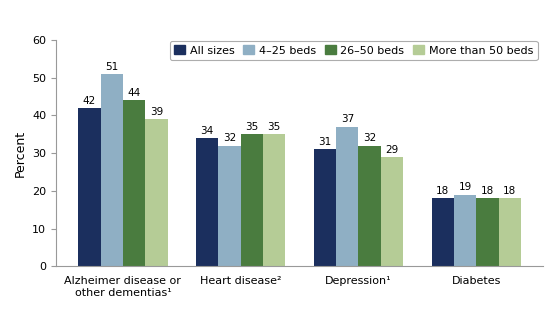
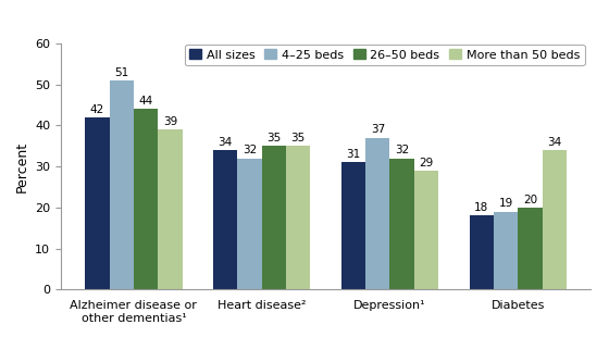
26–50 beds/Diabetes: 18 -> 20
More than 50 beds/Diabetes: 18 -> 34
